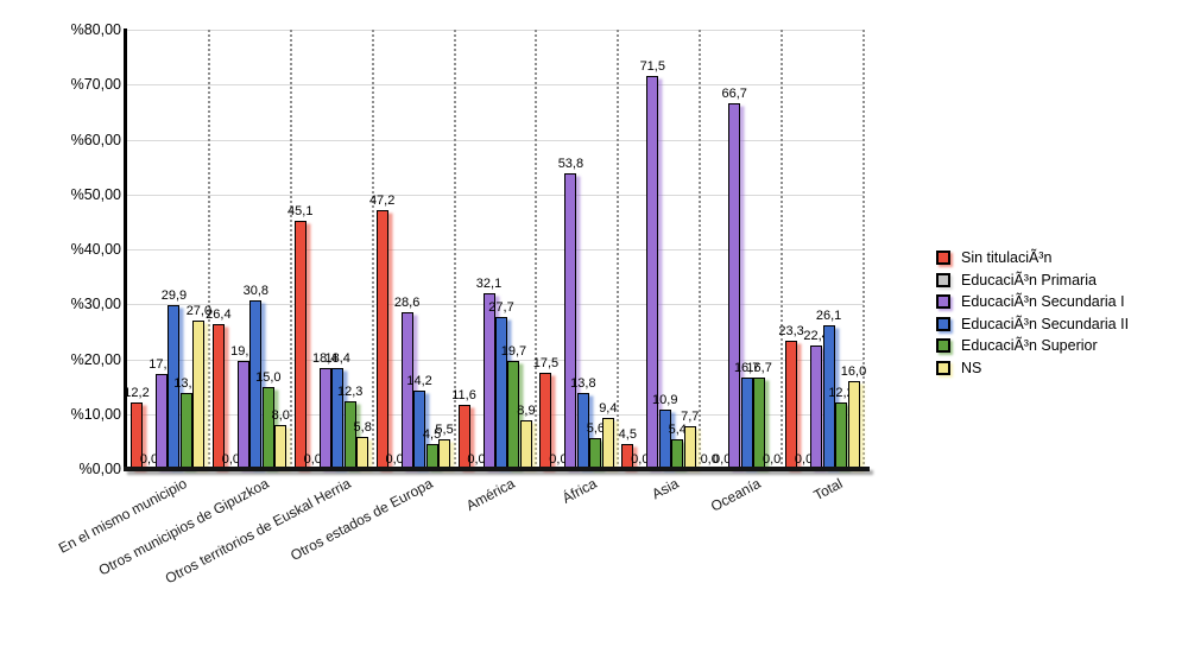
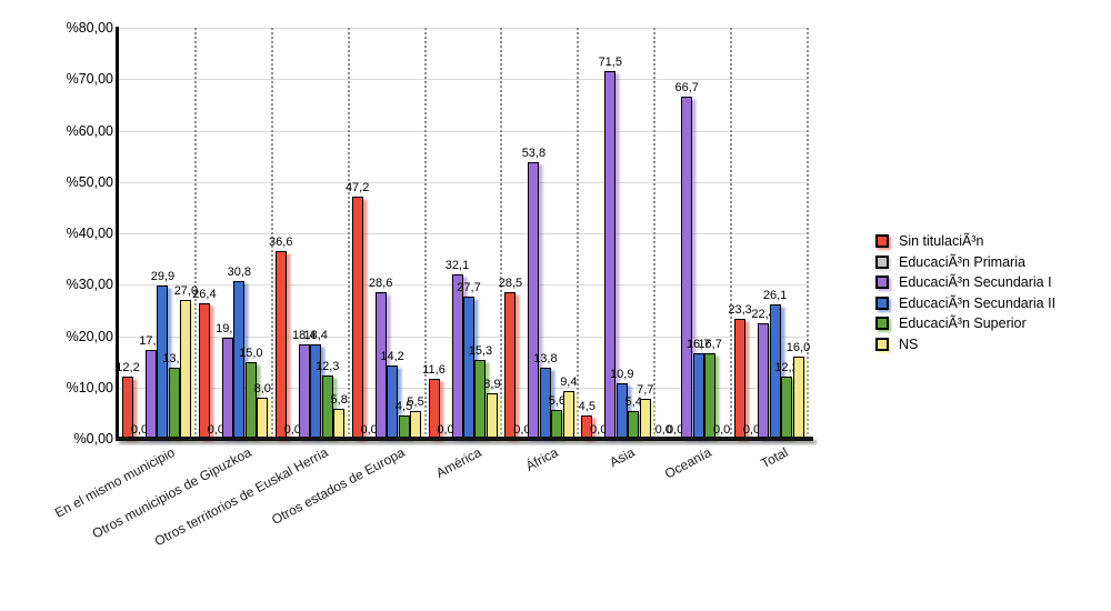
Sin titulaciÃ³n/Otros territorios de Euskal Herria: 45,1 -> 36,6
EducaciÃ³n Superior/América: 19,7 -> 15,3
Sin titulaciÃ³n/África: 17,5 -> 28,5
